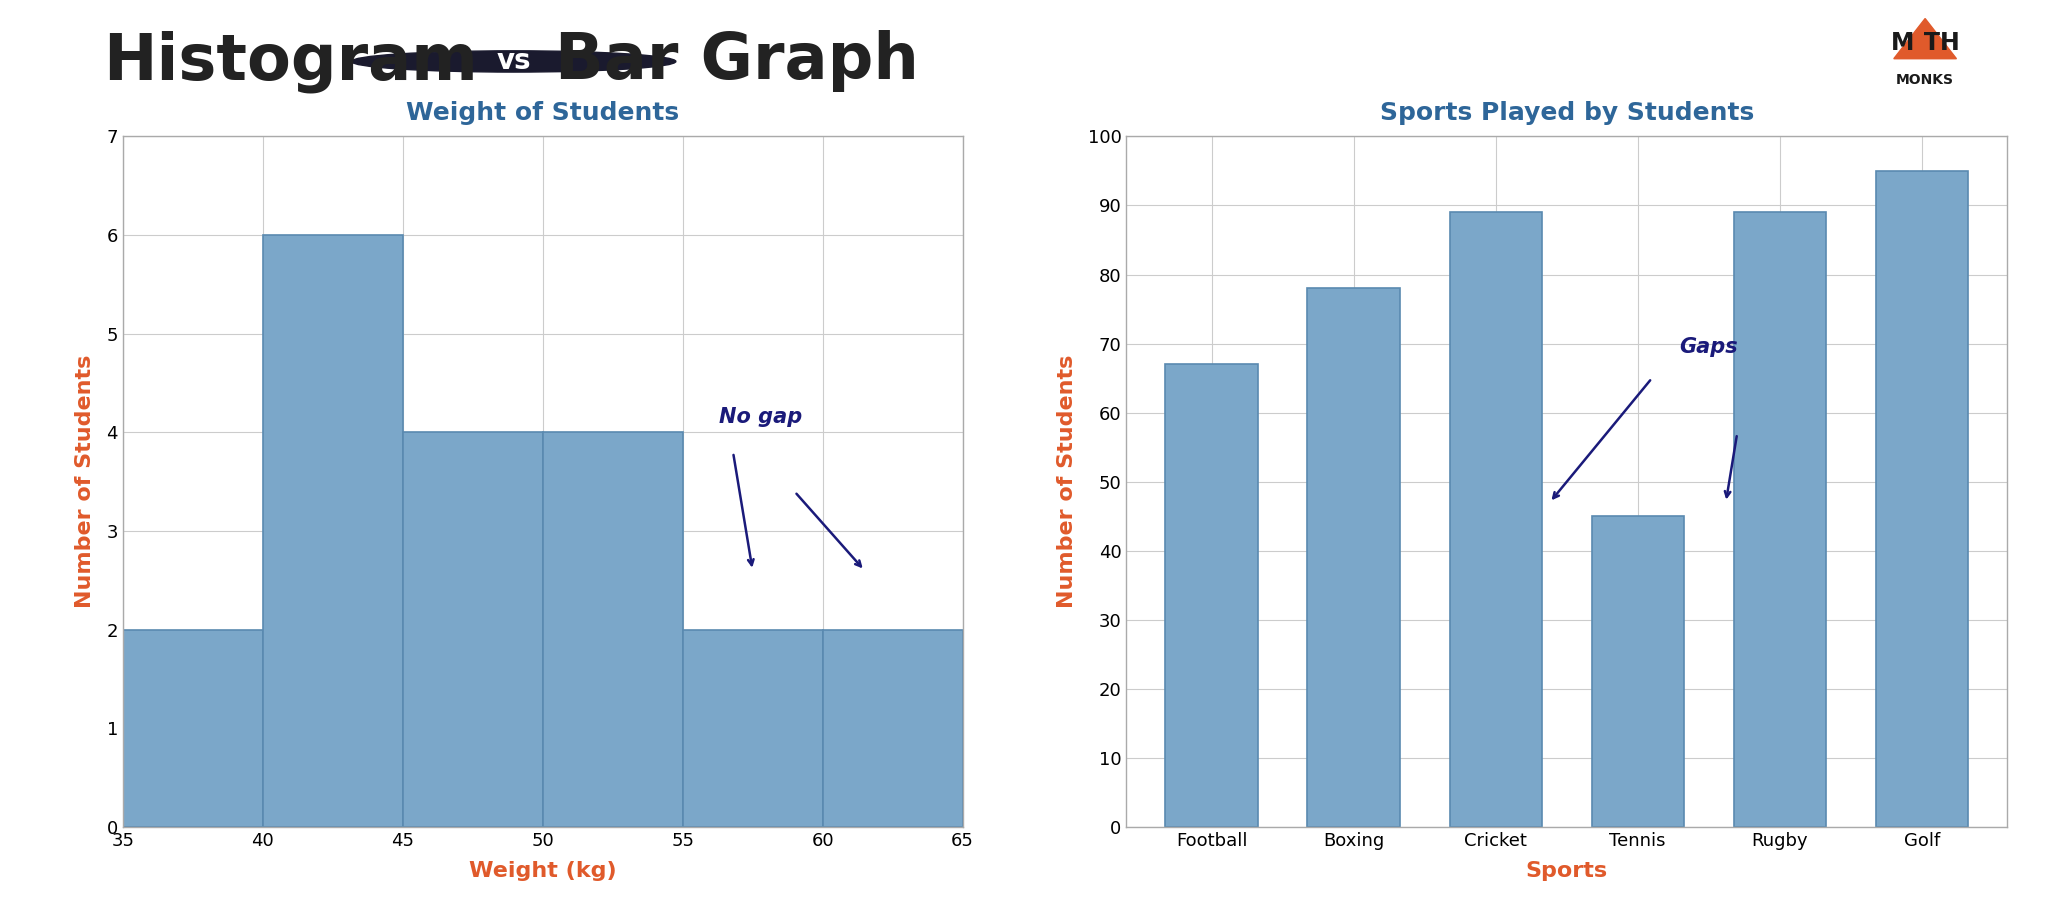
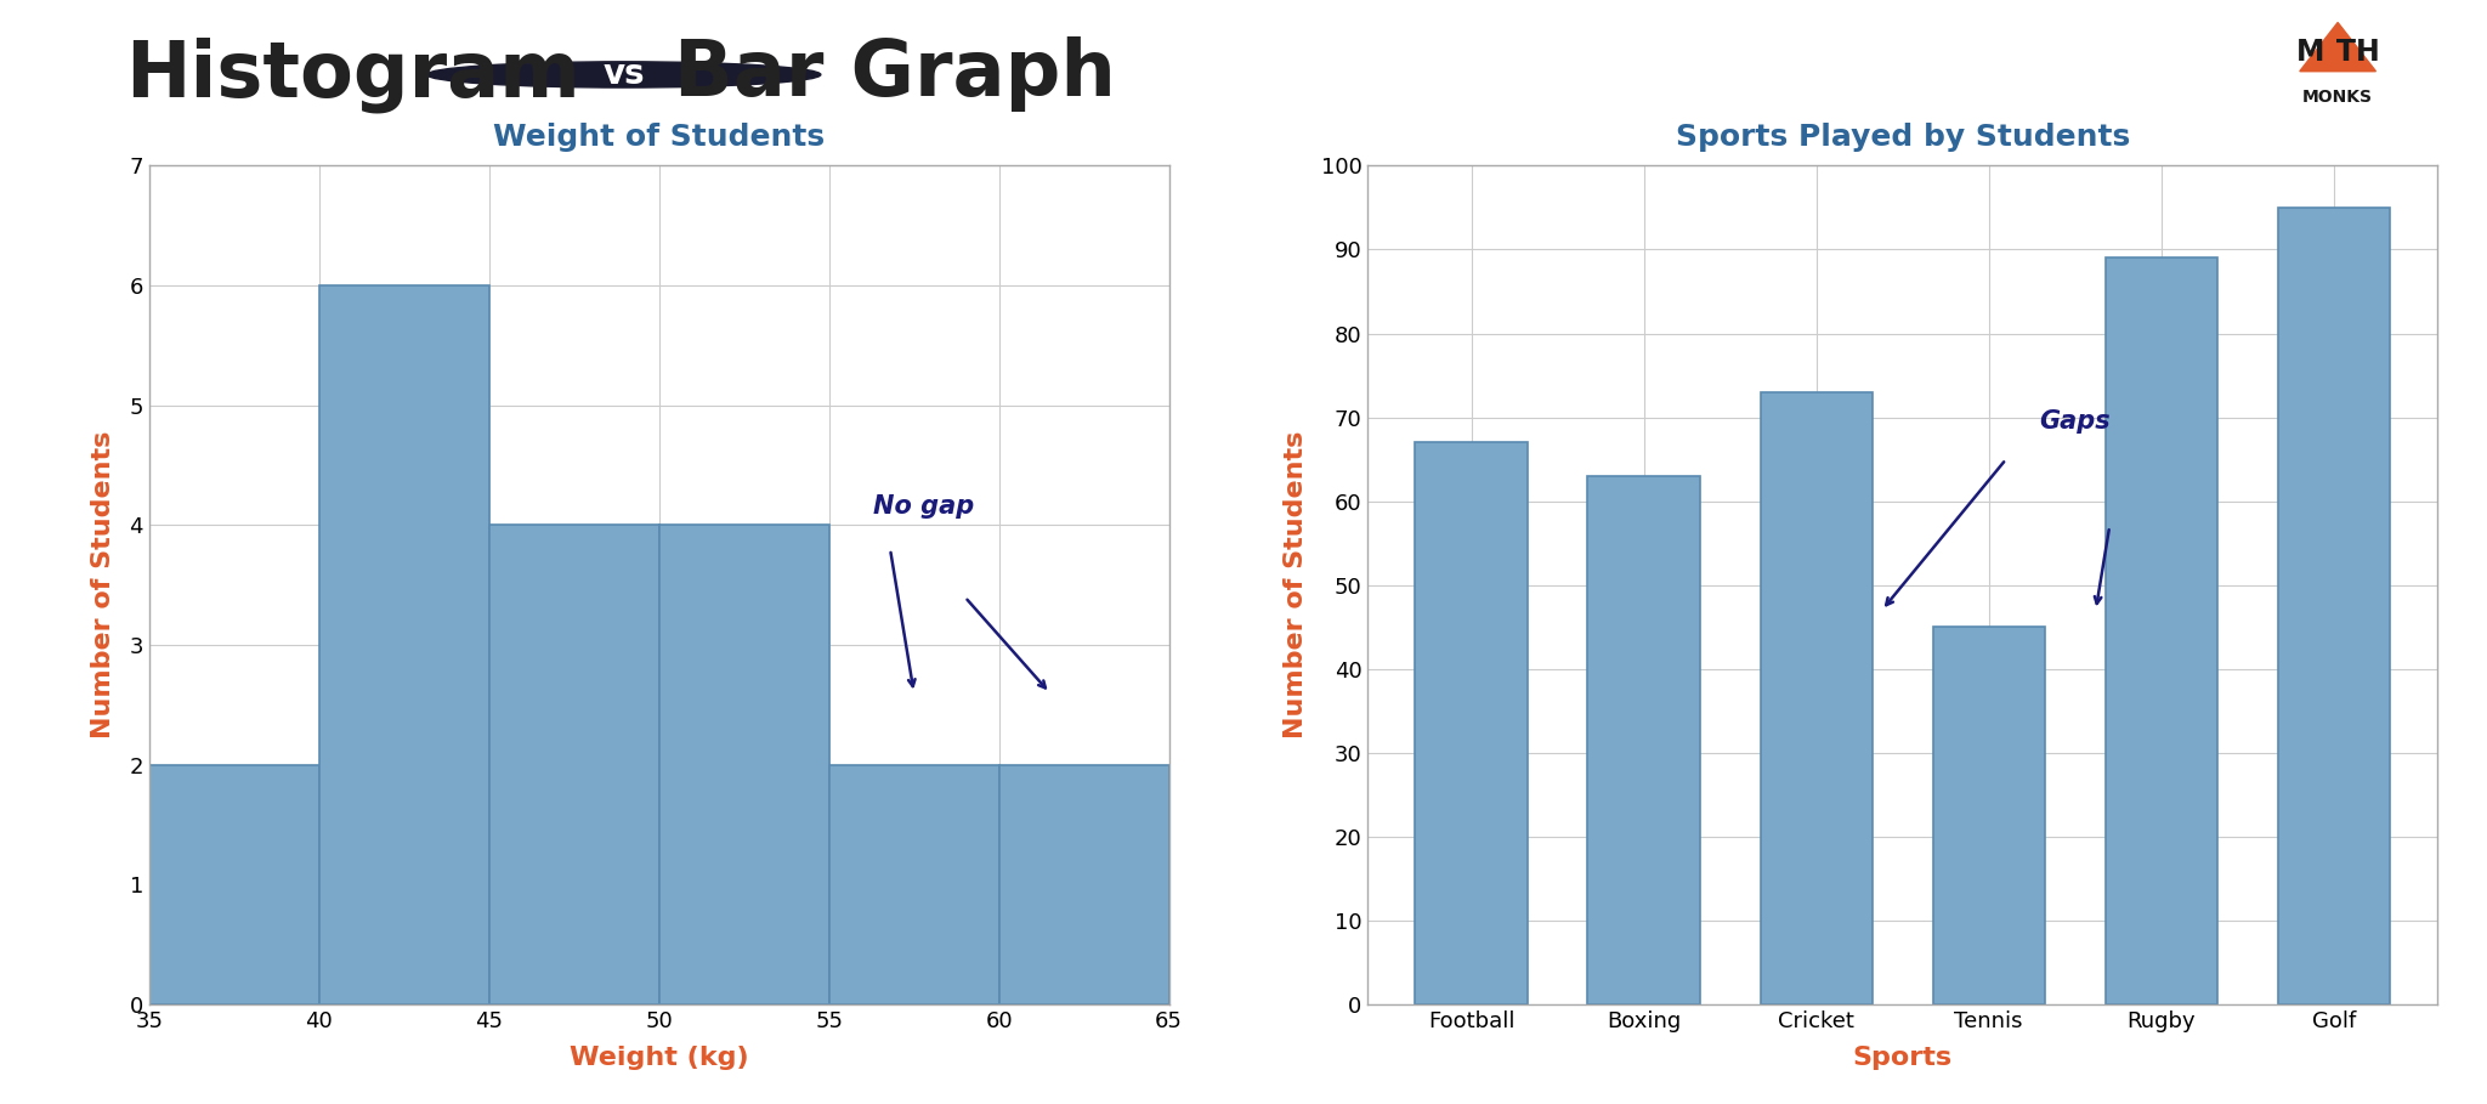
Sports Played by Students/Boxing: 78 -> 63
Sports Played by Students/Cricket: 89 -> 73
